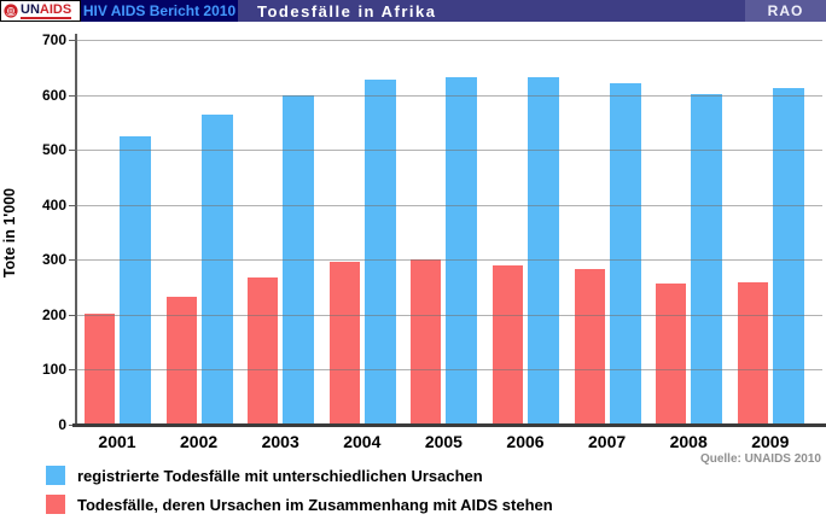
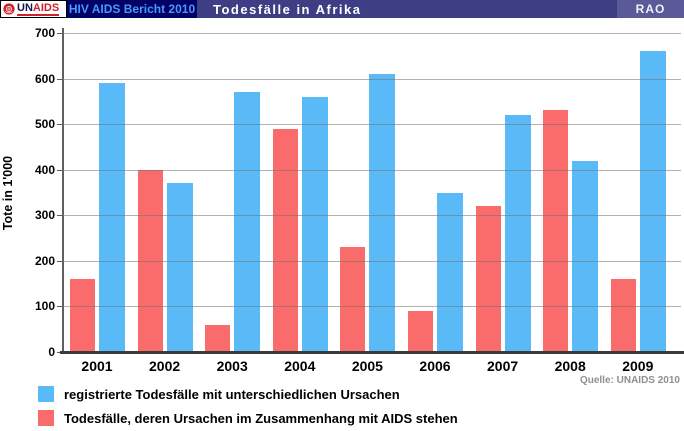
registrierte Todesfälle mit unterschiedlichen Ursachen/2001: 520 -> 590
Todesfälle, deren Ursachen im Zusammenhang mit AIDS stehen/2001: 200 -> 160
registrierte Todesfälle mit unterschiedlichen Ursachen/2002: 560 -> 370
Todesfälle, deren Ursachen im Zusammenhang mit AIDS stehen/2002: 230 -> 400
registrierte Todesfälle mit unterschiedlichen Ursachen/2003: 600 -> 570
Todesfälle, deren Ursachen im Zusammenhang mit AIDS stehen/2003: 270 -> 60
registrierte Todesfälle mit unterschiedlichen Ursachen/2004: 630 -> 560
Todesfälle, deren Ursachen im Zusammenhang mit AIDS stehen/2004: 300 -> 490
registrierte Todesfälle mit unterschiedlichen Ursachen/2005: 630 -> 610
Todesfälle, deren Ursachen im Zusammenhang mit AIDS stehen/2005: 300 -> 230
registrierte Todesfälle mit unterschiedlichen Ursachen/2006: 630 -> 350
Todesfälle, deren Ursachen im Zusammenhang mit AIDS stehen/2006: 290 -> 90
registrierte Todesfälle mit unterschiedlichen Ursachen/2007: 620 -> 520
Todesfälle, deren Ursachen im Zusammenhang mit AIDS stehen/2007: 280 -> 320
registrierte Todesfälle mit unterschiedlichen Ursachen/2008: 600 -> 420
Todesfälle, deren Ursachen im Zusammenhang mit AIDS stehen/2008: 260 -> 530
registrierte Todesfälle mit unterschiedlichen Ursachen/2009: 610 -> 660
Todesfälle, deren Ursachen im Zusammenhang mit AIDS stehen/2009: 260 -> 160
